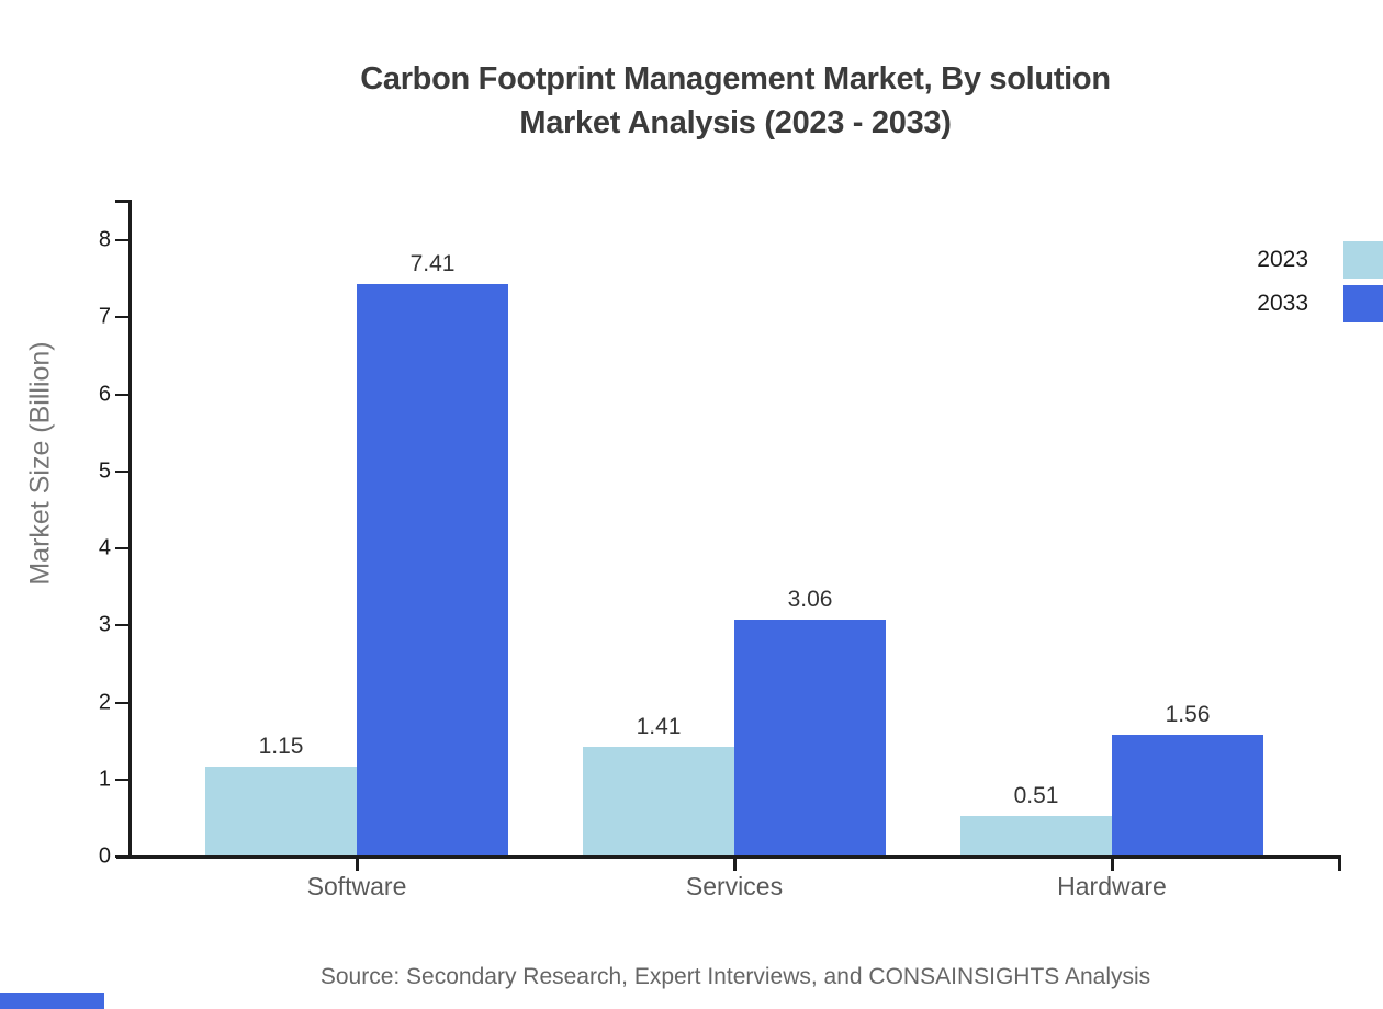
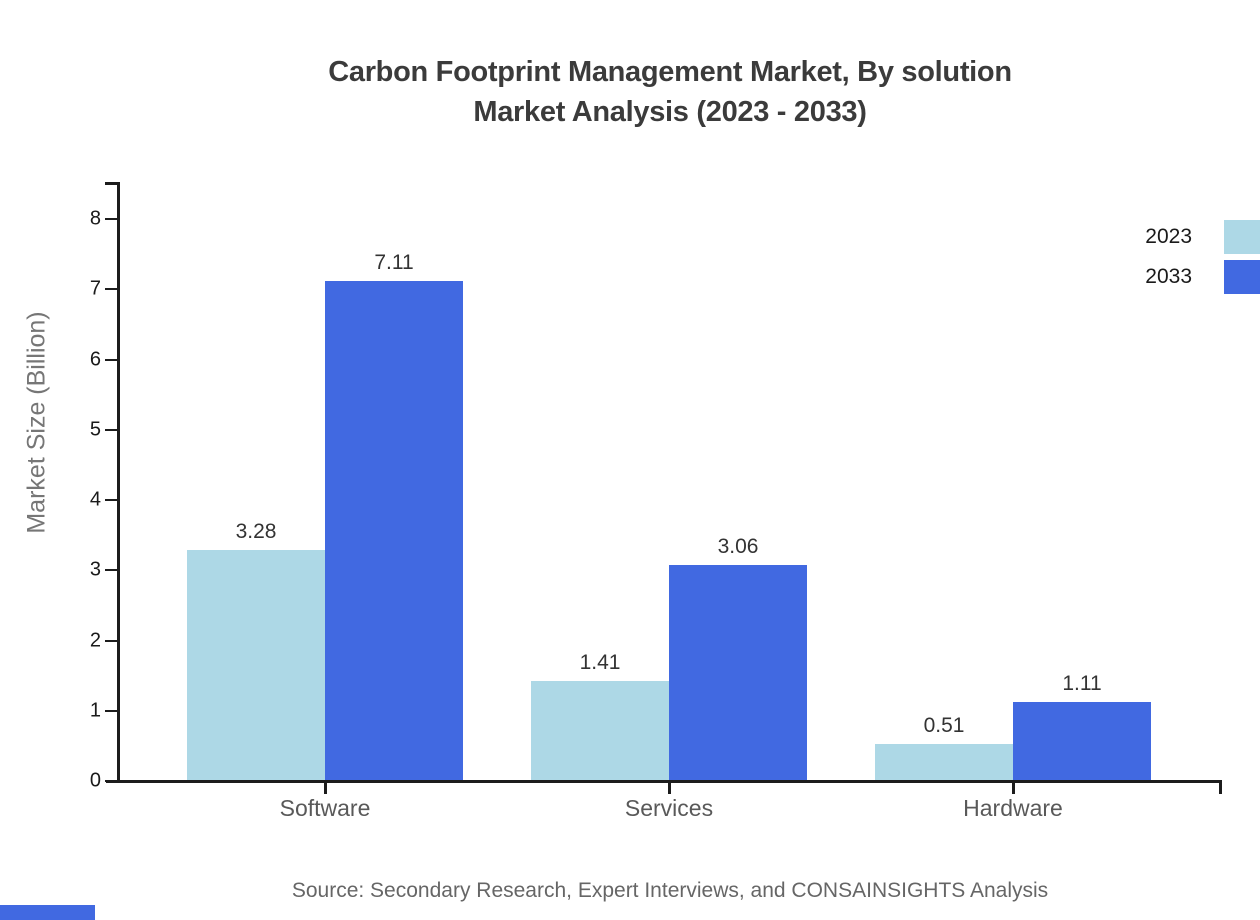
2023/Software: 1.15 -> 3.28
2033/Software: 7.41 -> 7.11
2033/Hardware: 1.56 -> 1.11
